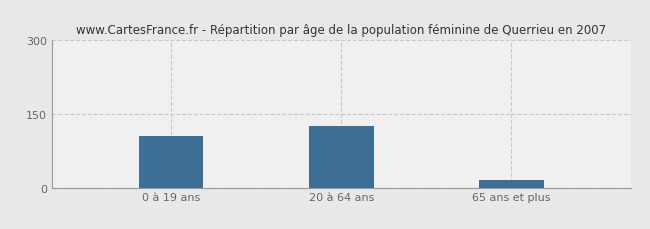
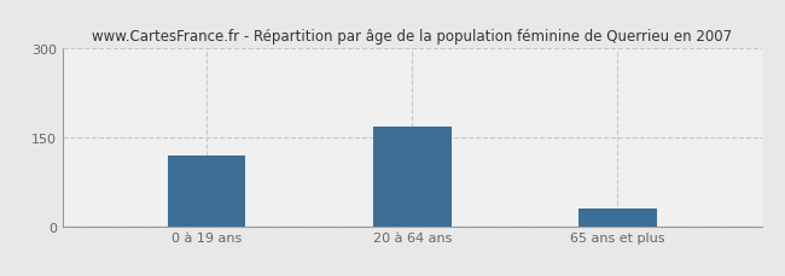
0 à 19 ans: 105 -> 120
20 à 64 ans: 125 -> 168
65 ans et plus: 15 -> 30
